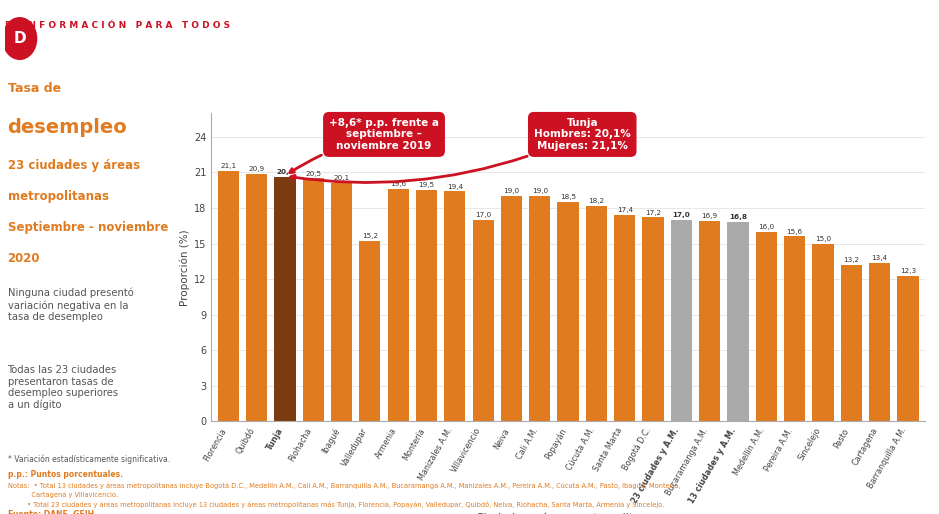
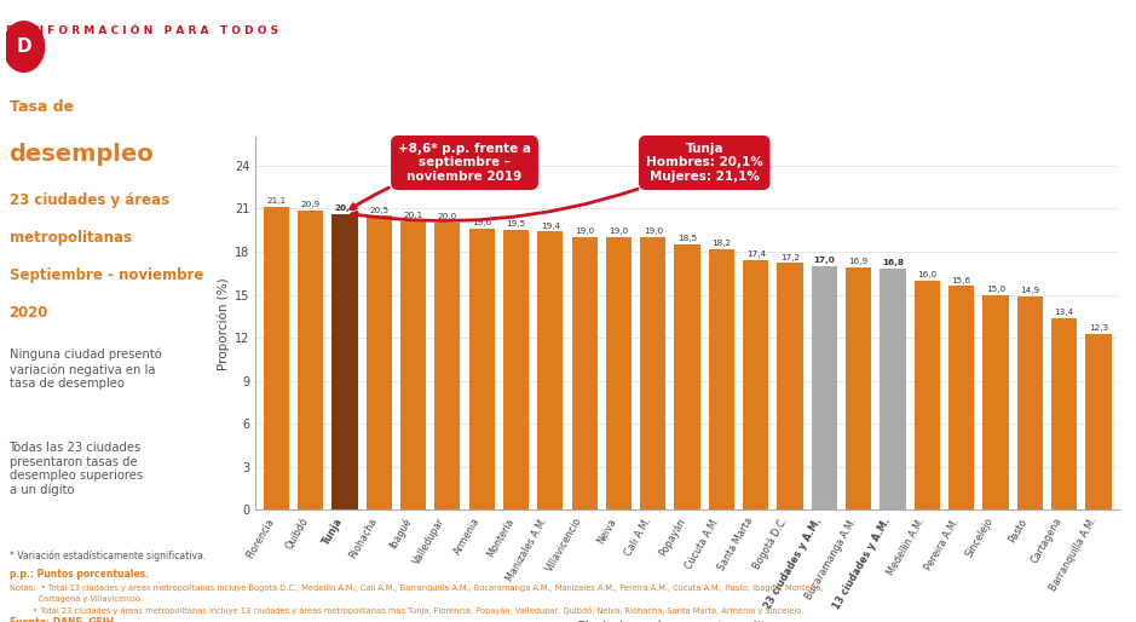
Valledupar: 15.2 -> 20.0
Villavicencio: 17,0 -> 19,0
Pasto: 13,2 -> 14,9
